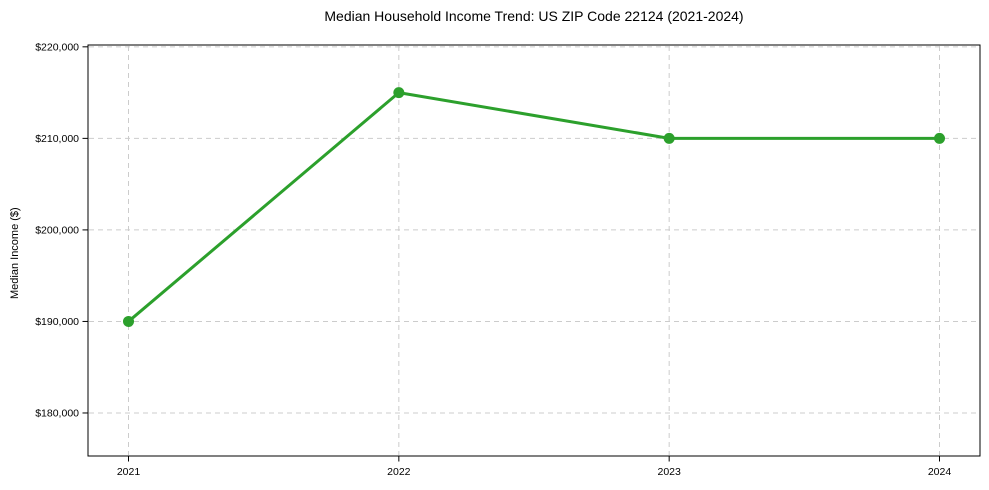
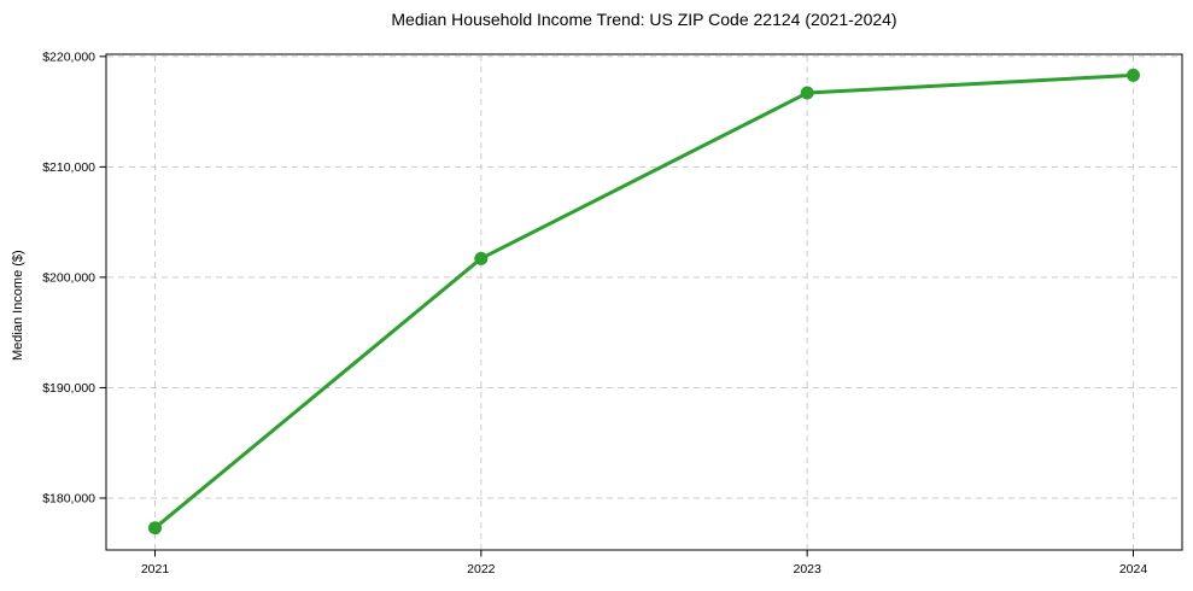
2021: $190000 -> $177000
2022: $215000 -> $202000
2023: $210000 -> $217000
2024: $210000 -> $218000
